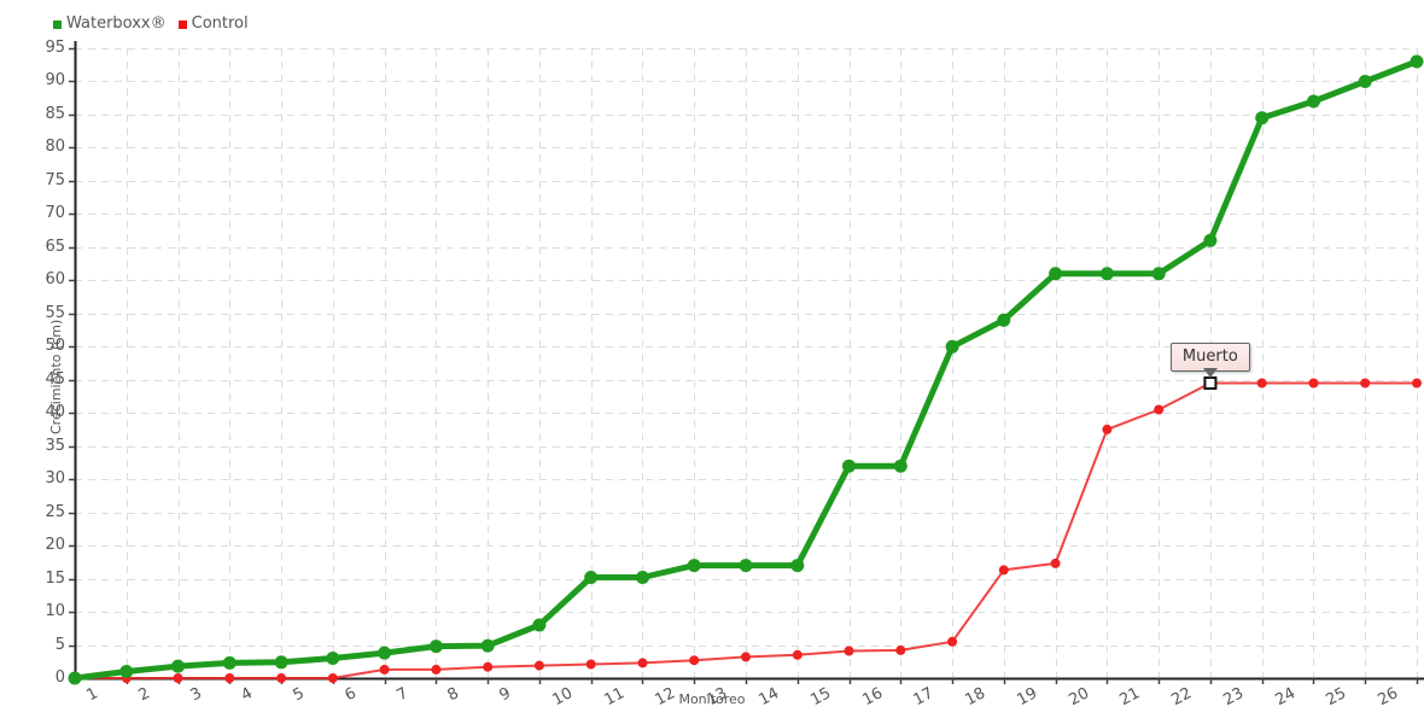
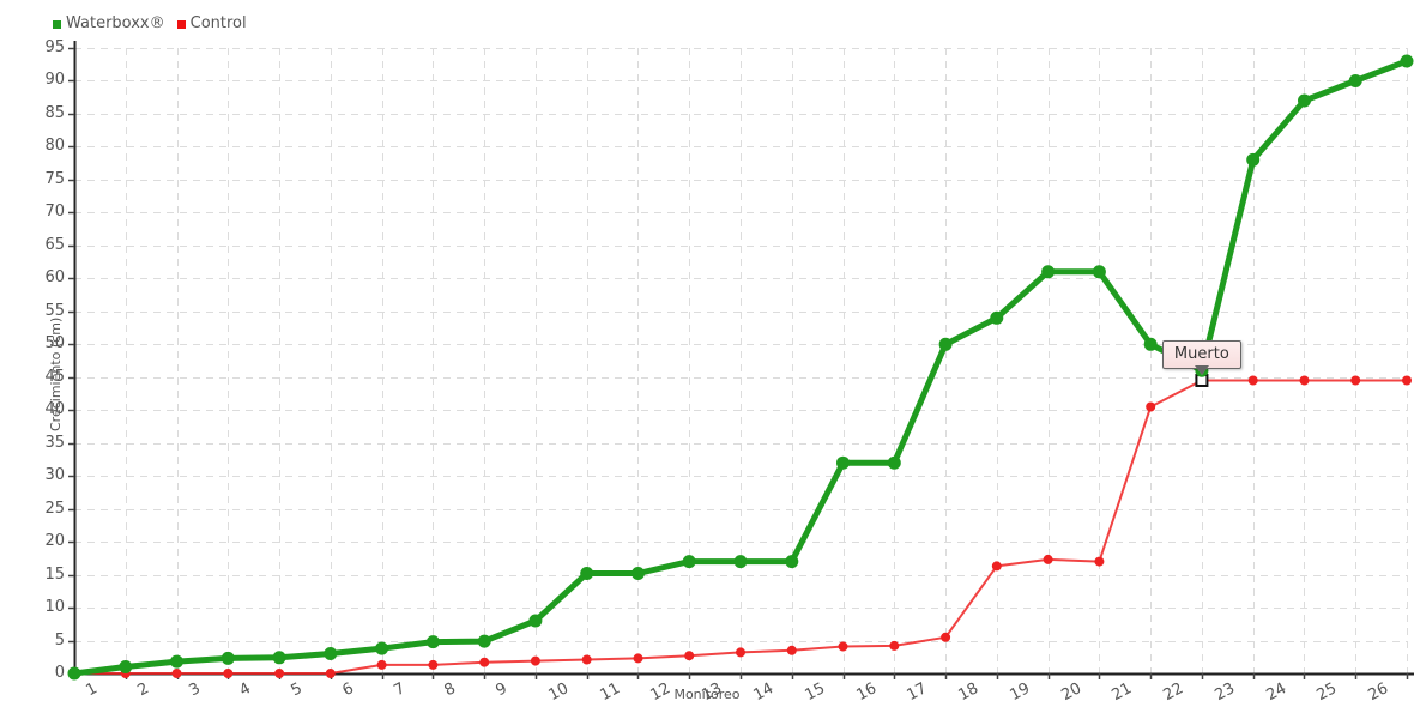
Control/21: 38 -> 17
Waterboxx®/22: 61 -> 50
Waterboxx®/23: 66 -> 46
Waterboxx®/24: 84 -> 78
